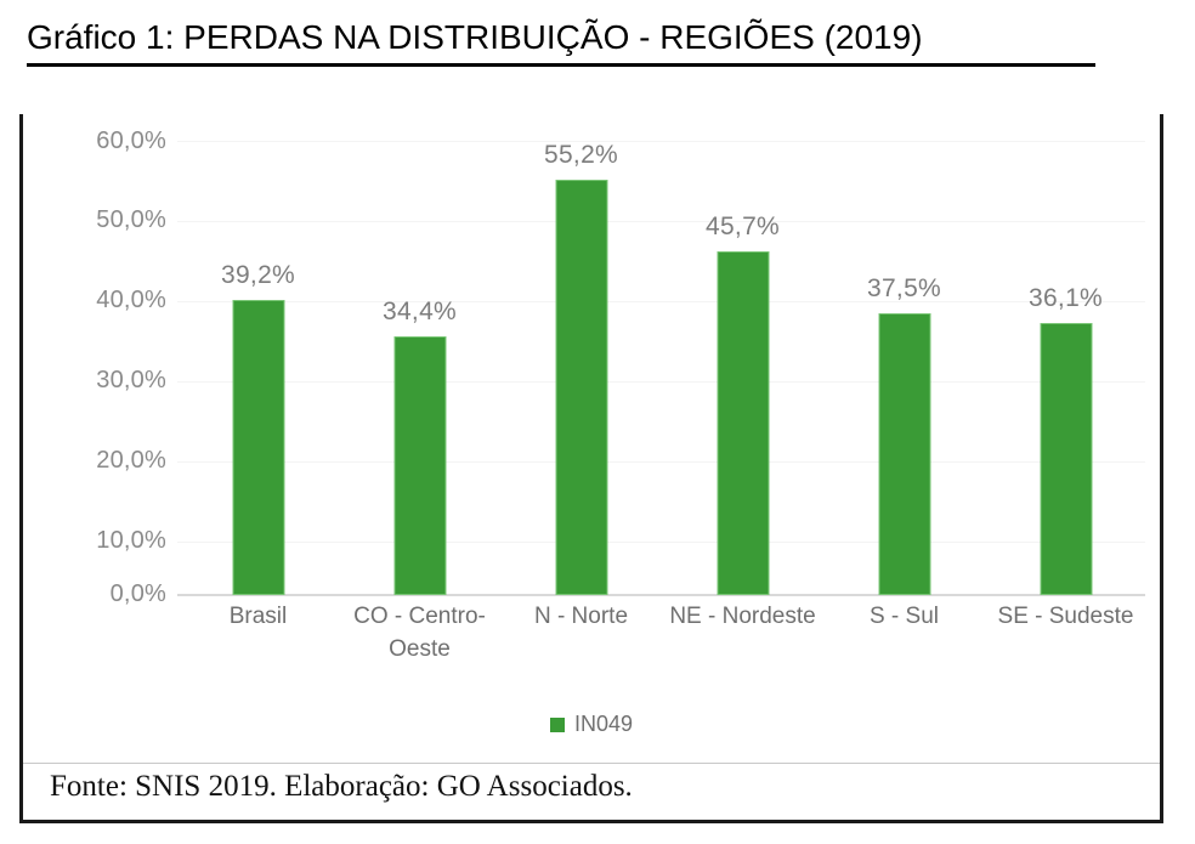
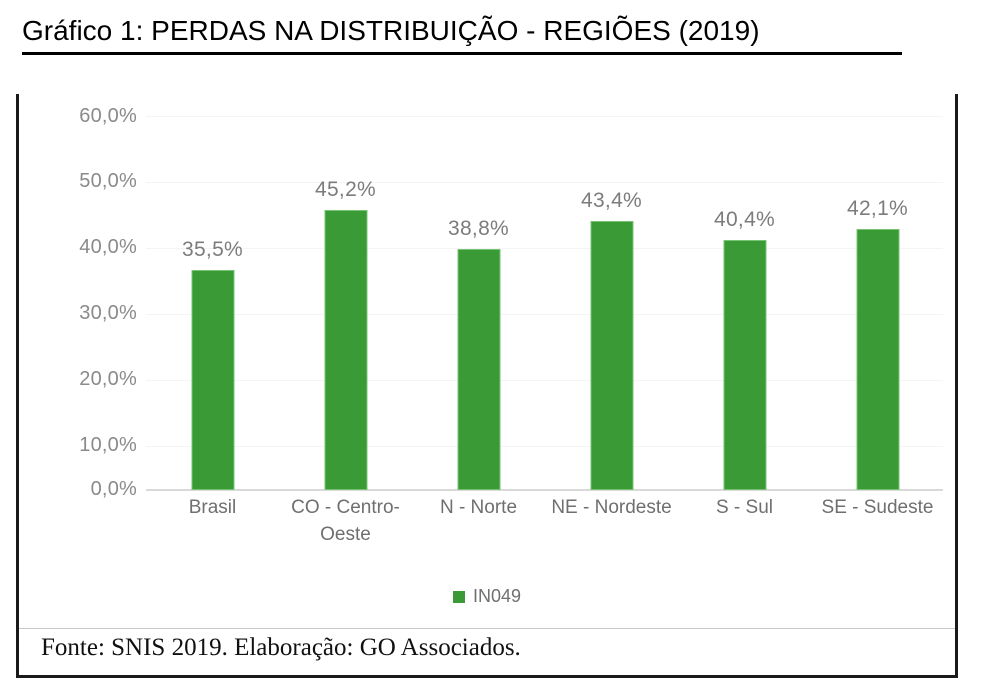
Brasil: 39,2% -> 35,5%
CO - Centro-Oeste: 34,4% -> 45,2%
N - Norte: 55,2% -> 38,8%
NE - Nordeste: 45,7% -> 43,4%
S - Sul: 37,5% -> 40,4%
SE - Sudeste: 36,1% -> 42,1%
